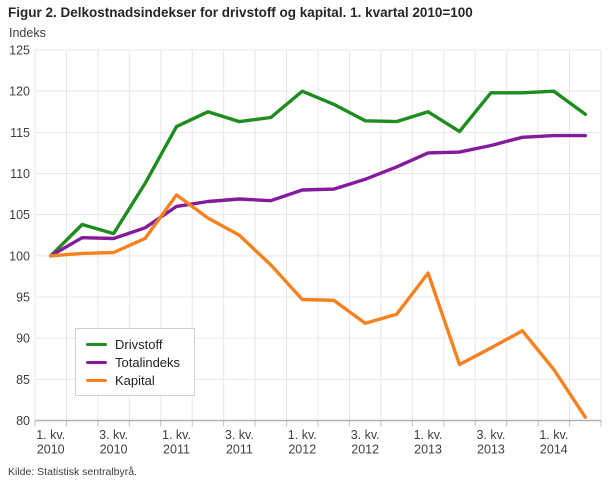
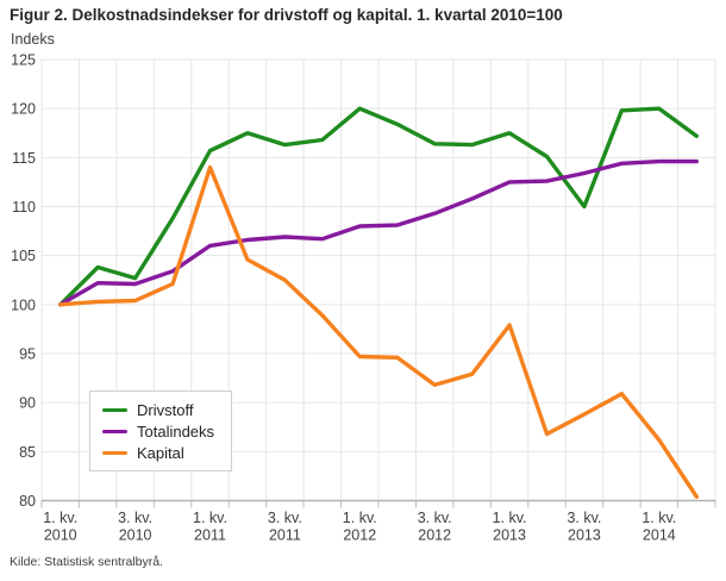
Kapital/1. kv. 2011: 107 -> 114
Drivstoff/3. kv. 2013: 120 -> 110
